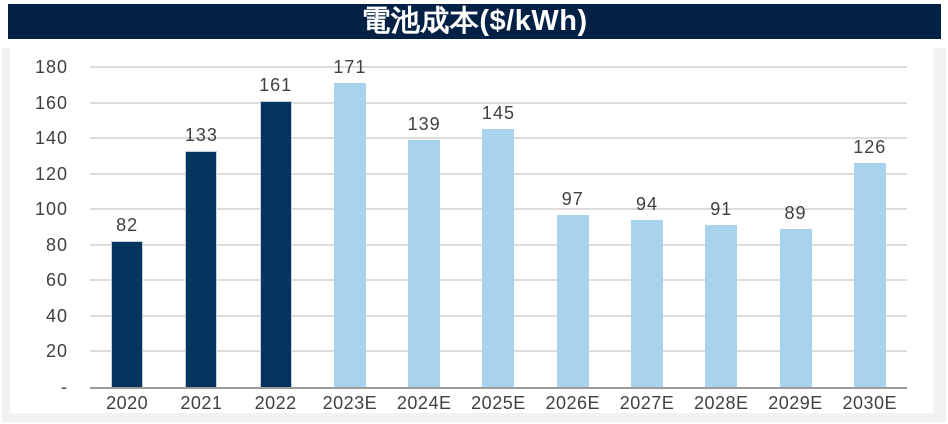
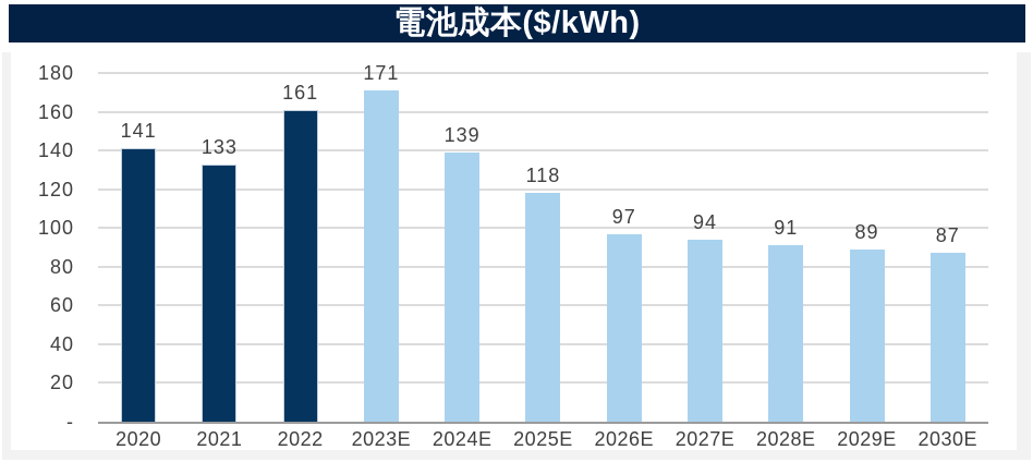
2020: 82 -> 141
2025E: 145 -> 118
2030E: 126 -> 87
